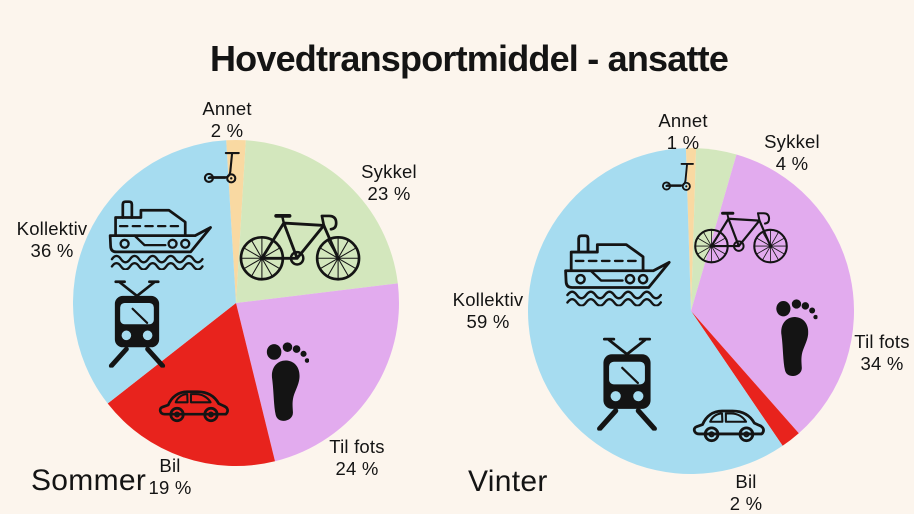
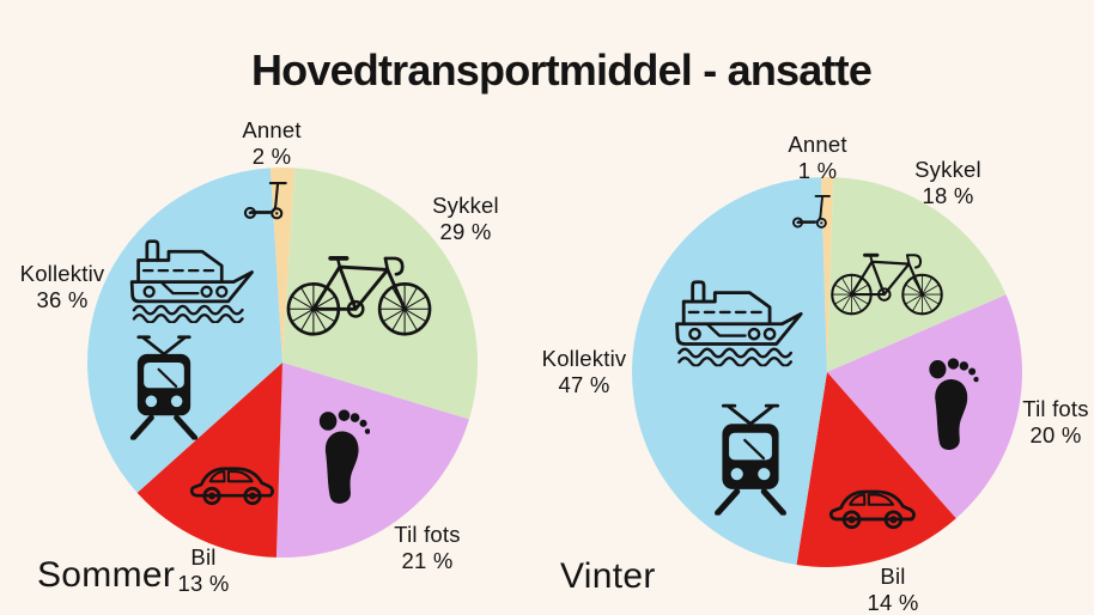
Sommer/Sykkel: 23 -> 29
Sommer/Til fots: 24 -> 21
Sommer/Bil: 19 -> 13
Vinter/Sykkel: 4 -> 18
Vinter/Til fots: 34 -> 20
Vinter/Bil: 2 -> 14
Vinter/Kollektiv: 59 -> 47
